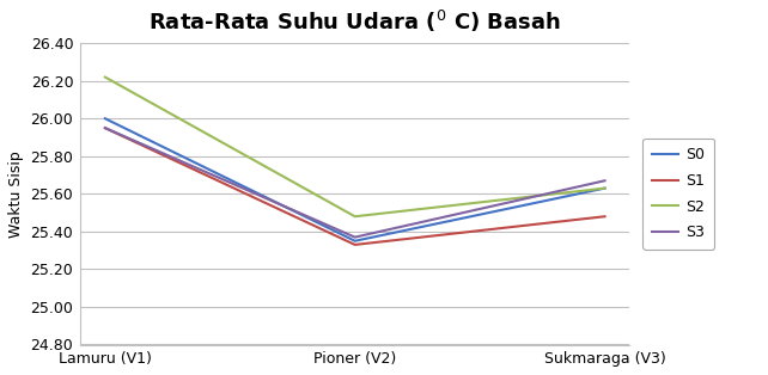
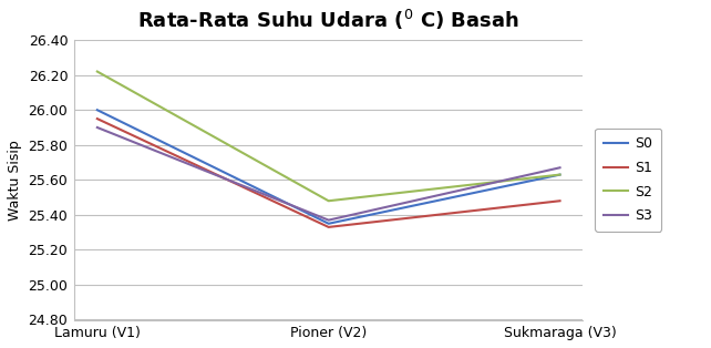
S3/Lamuru (V1): 25.95 -> 25.90
